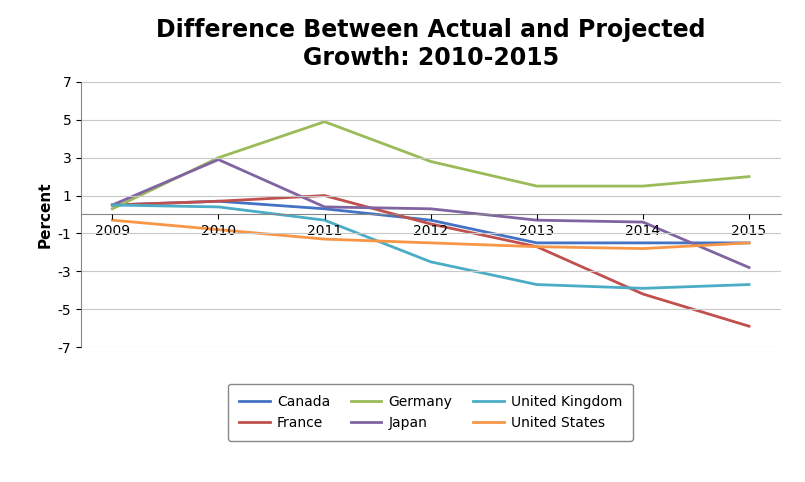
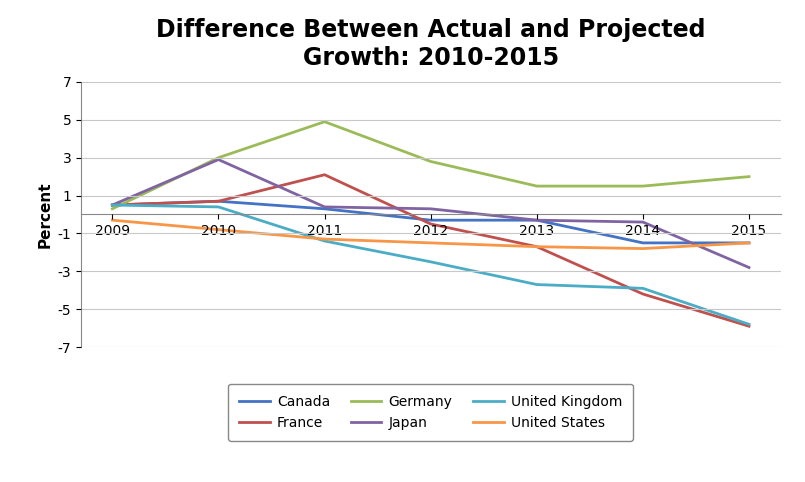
France/2011: 1.0 -> 2.1
United Kingdom/2011: -0.3 -> -1.4
Canada/2013: -1.5 -> -0.3
United Kingdom/2015: -3.7 -> -5.8
